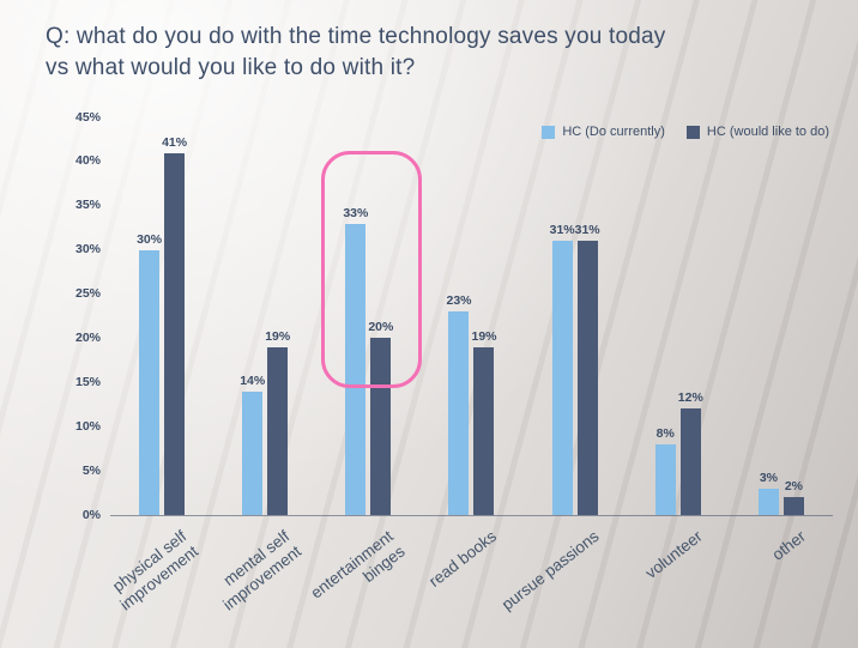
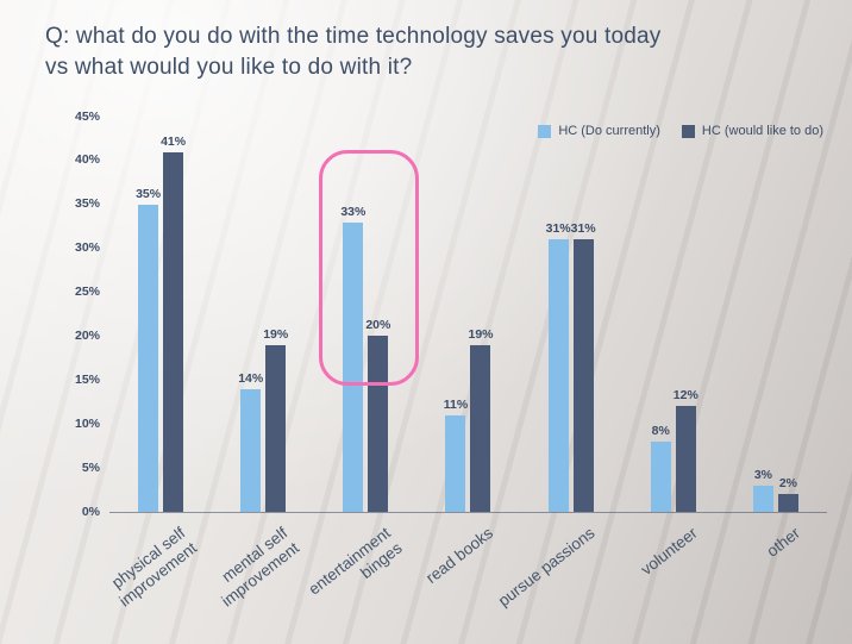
HC (Do currently)/physical self improvement: 30% -> 35%
HC (Do currently)/read books: 23% -> 11%
